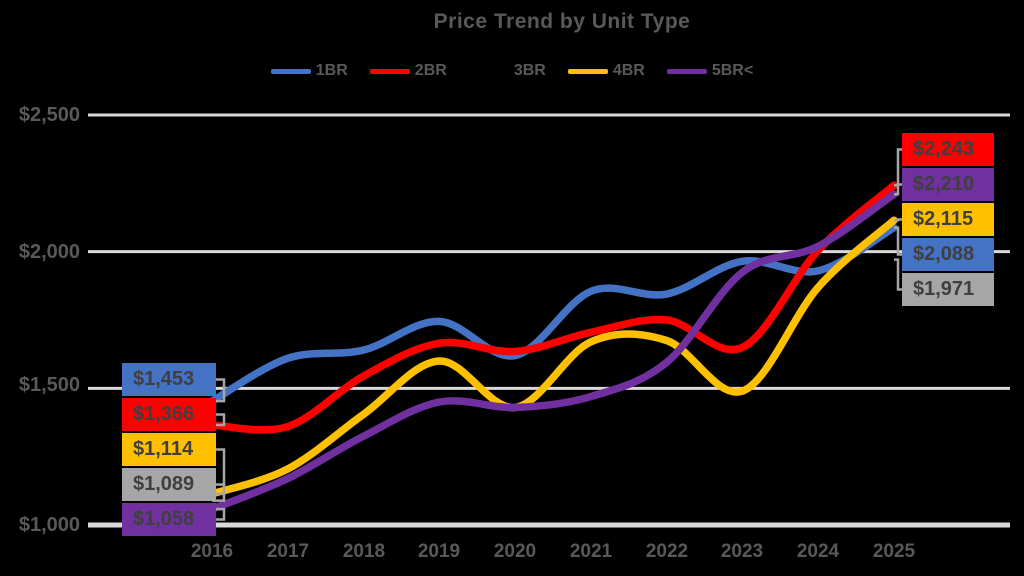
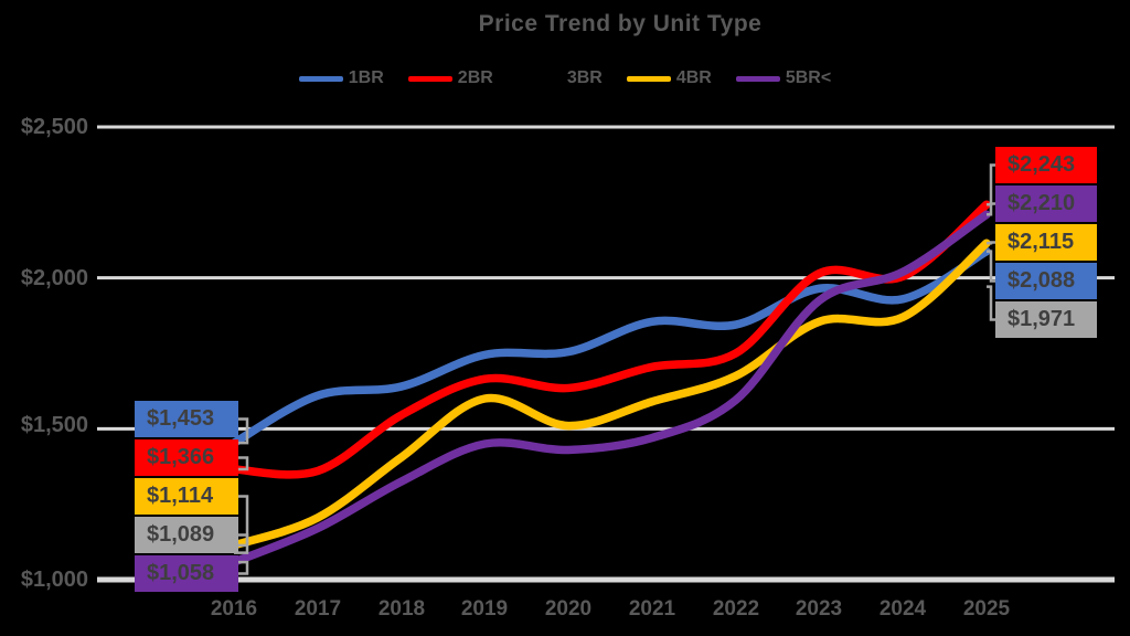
1BR/2020: $1620 -> $1760
4BR/2020: $1430 -> $1510
4BR/2021: $1670 -> $1590
2BR/2023: $1650 -> $2020
4BR/2023: $1490 -> $1860
